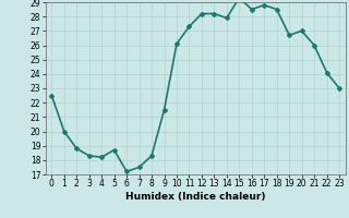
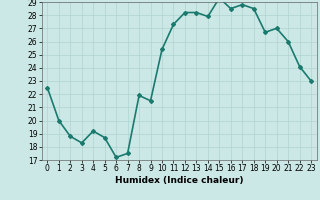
4: 18.2 -> 19.2
8: 18.3 -> 21.9
10: 26.1 -> 25.4
